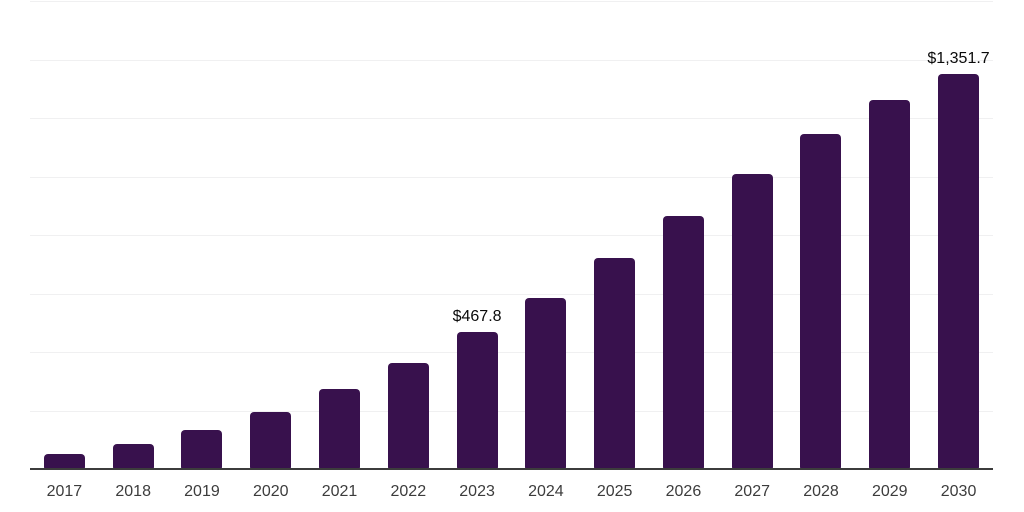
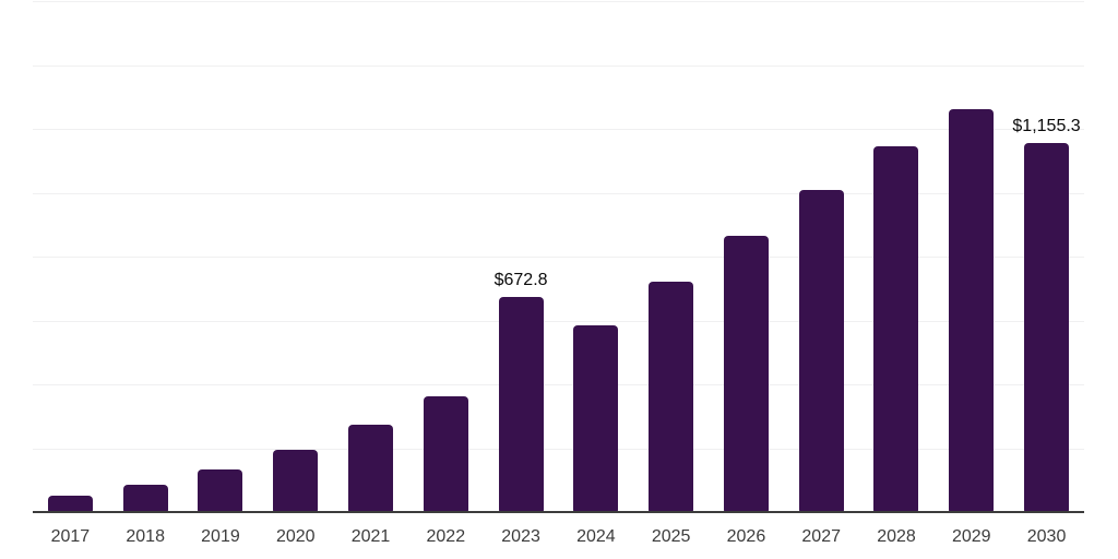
2023: $467.8 -> $672.8
2030: $1,351.7 -> $1,155.3
